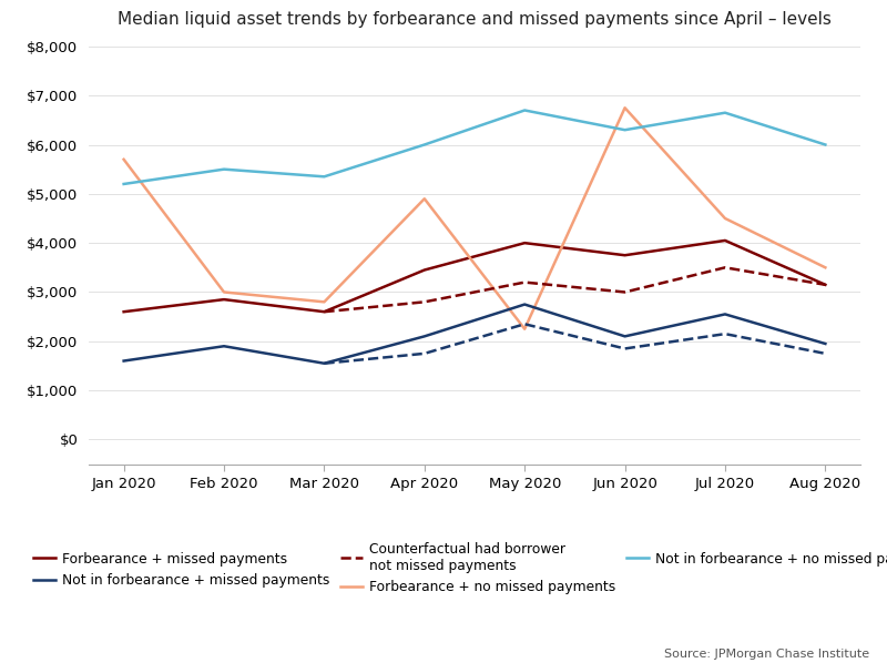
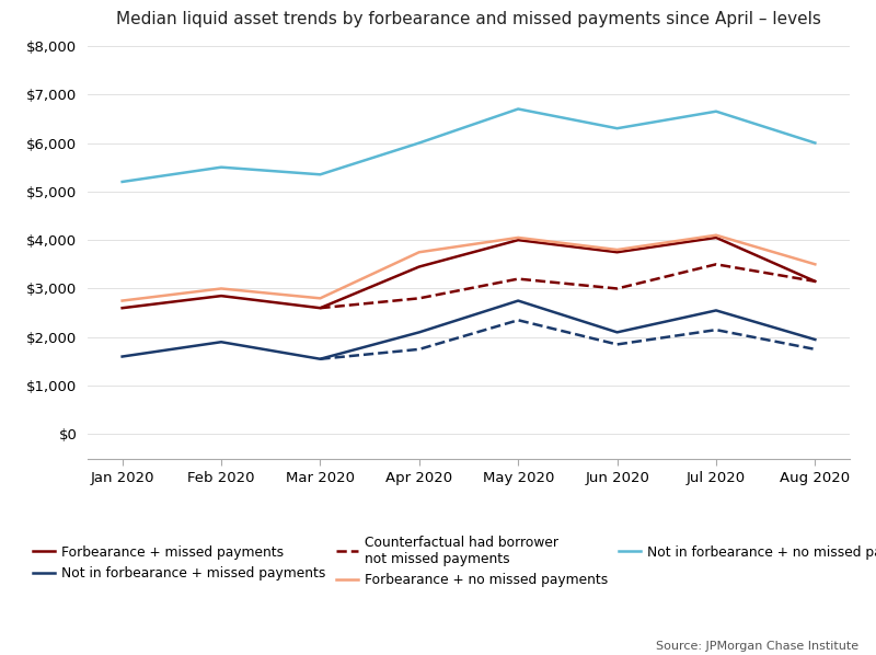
Forbearance + no missed payments/Jan 2020: $5,700 -> $2,750
Forbearance + no missed payments/Apr 2020: $4,900 -> $3,750
Forbearance + no missed payments/May 2020: $2,250 -> $4,050
Forbearance + no missed payments/Jun 2020: $6,750 -> $3,800
Forbearance + no missed payments/Jul 2020: $4,500 -> $4,100
